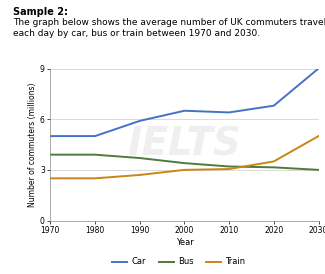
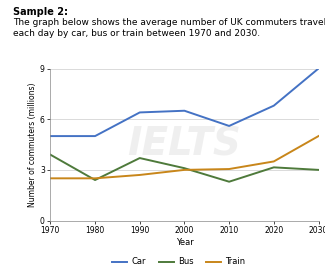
Bus/1980: 3.9 -> 2.4
Car/1990: 5.9 -> 6.4
Bus/2000: 3.4 -> 3.1
Car/2010: 6.4 -> 5.6
Bus/2010: 3.2 -> 2.3
